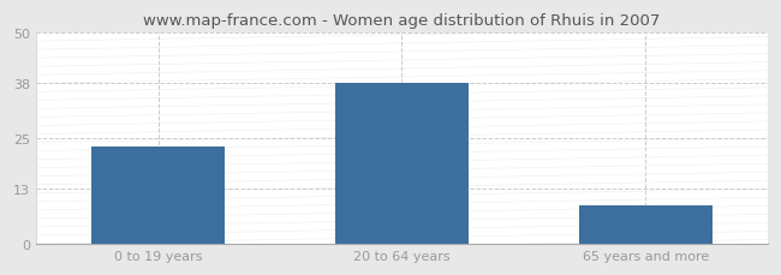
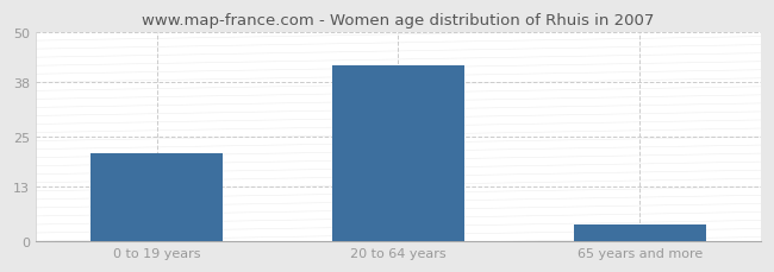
0 to 19 years: 23 -> 21
20 to 64 years: 38 -> 42
65 years and more: 9 -> 4
